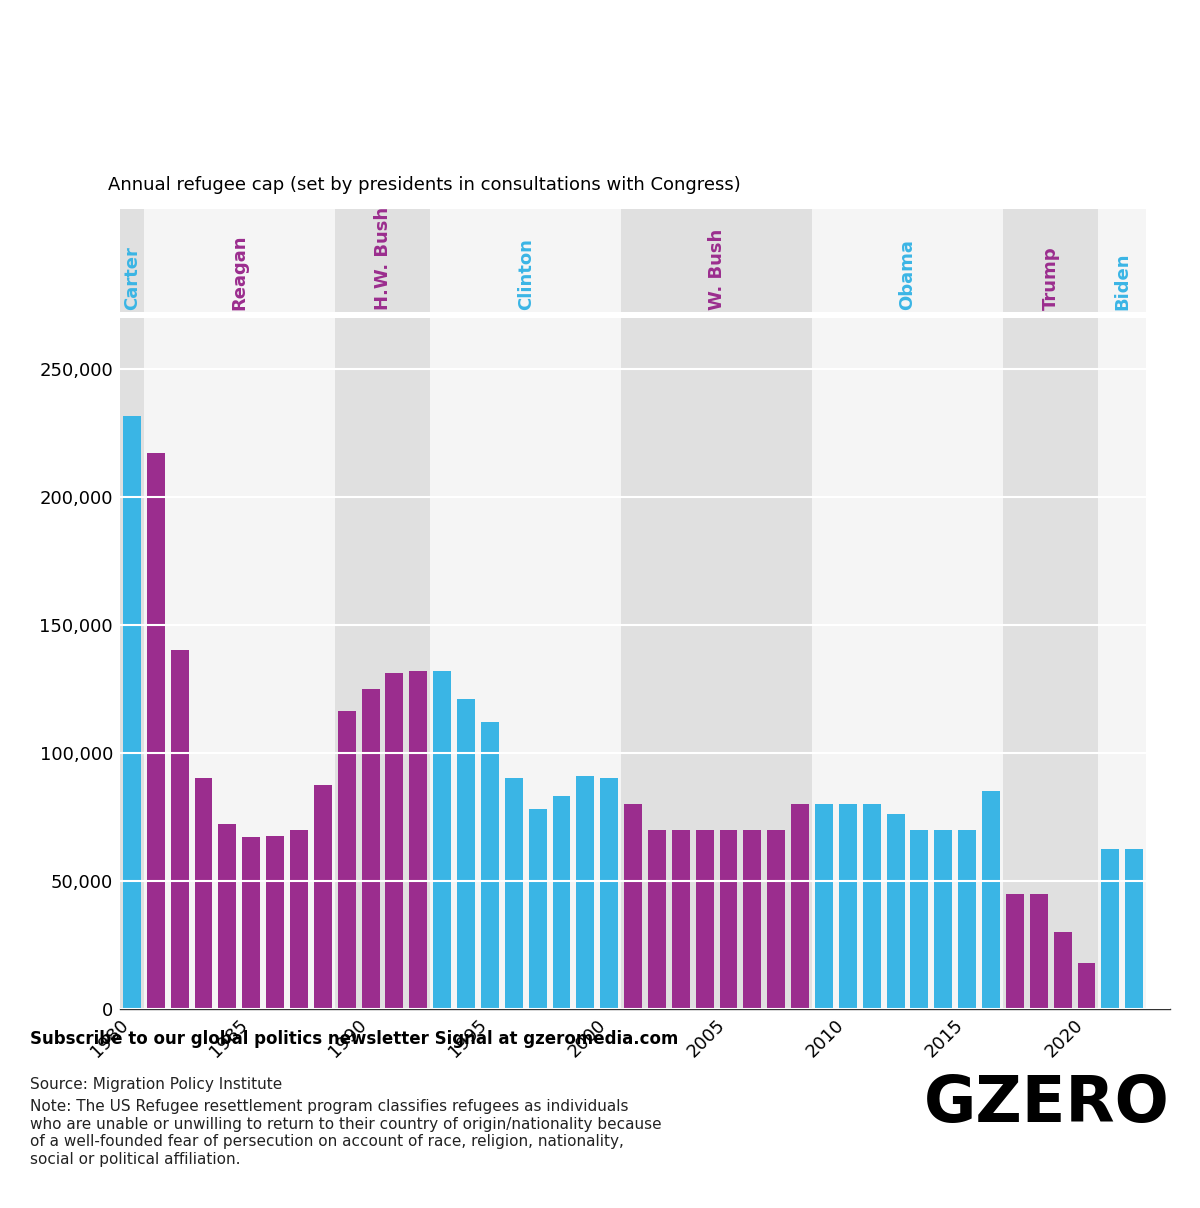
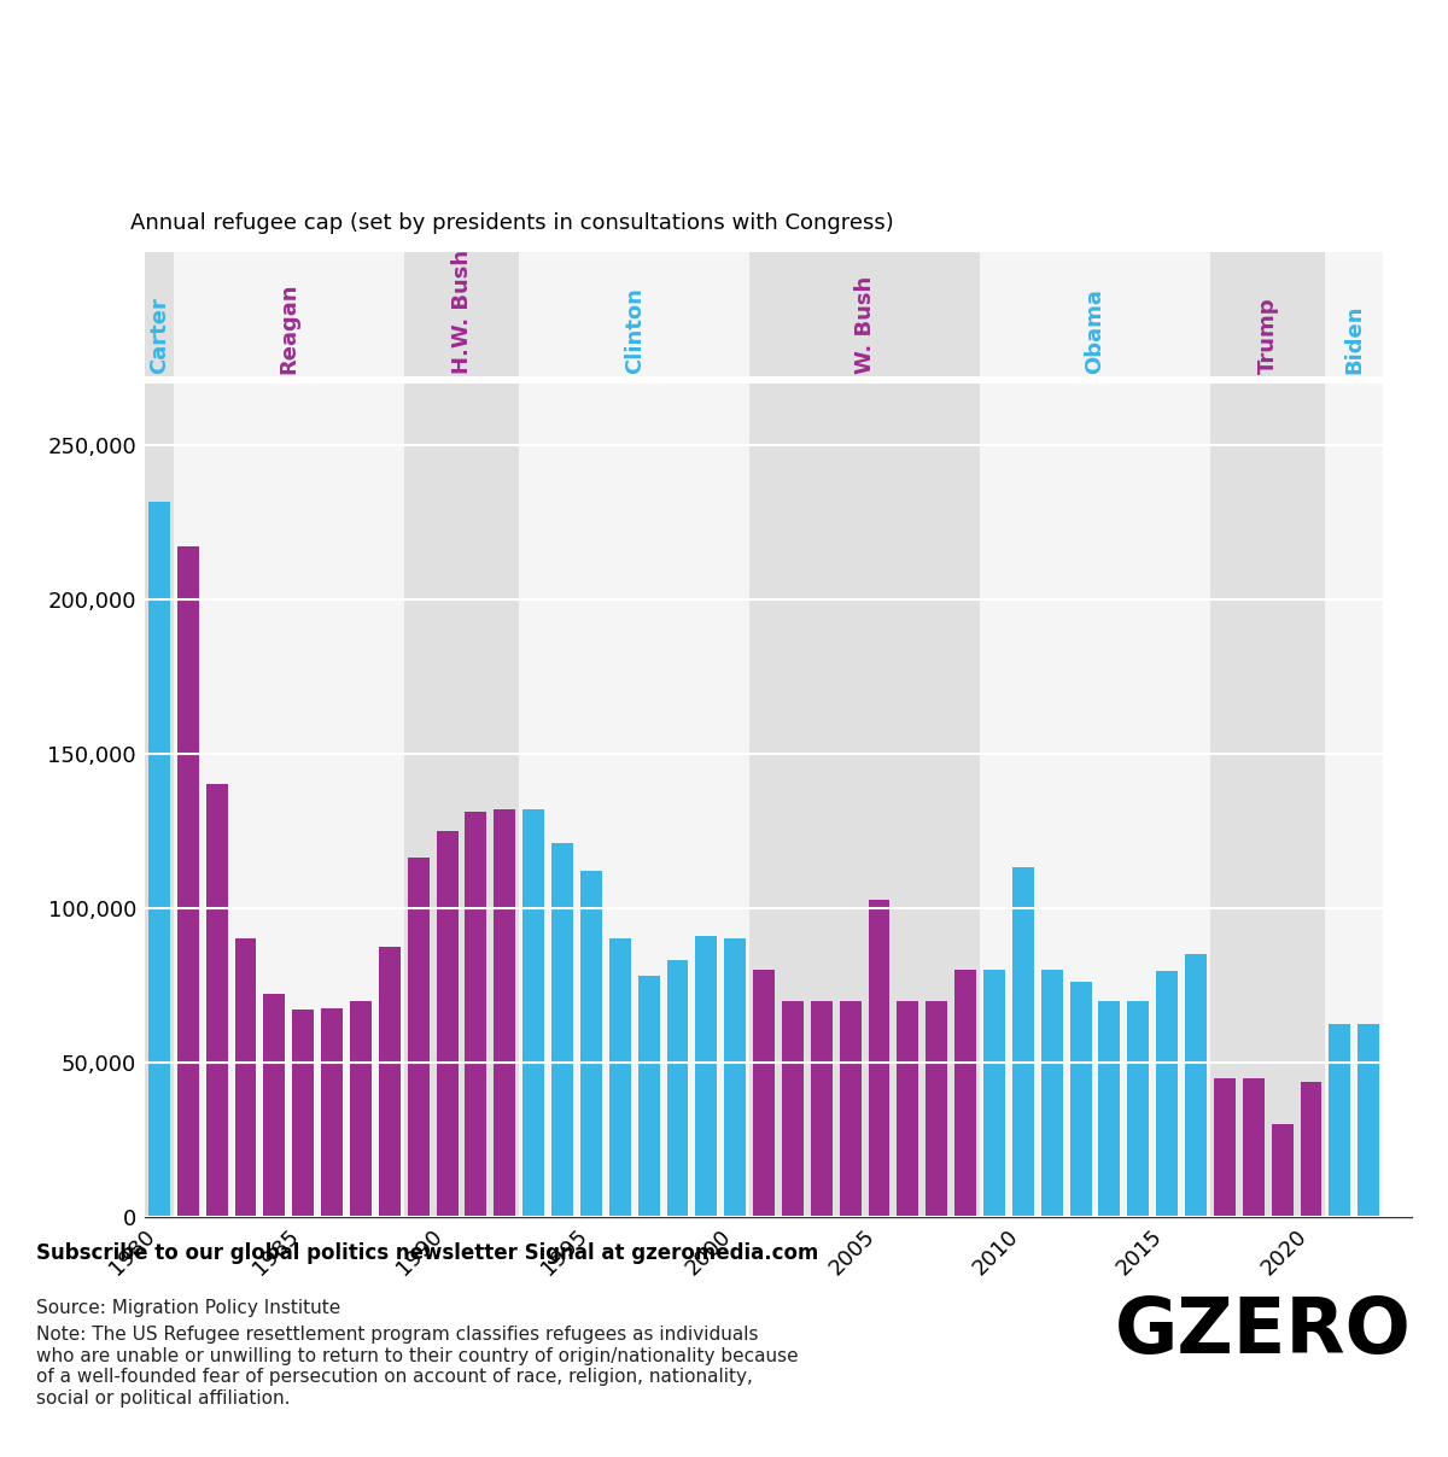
2005: 70,000 -> 102,500
2010: 80,000 -> 113,000
2015: 70,000 -> 79,500
2020: 18,000 -> 43,500
